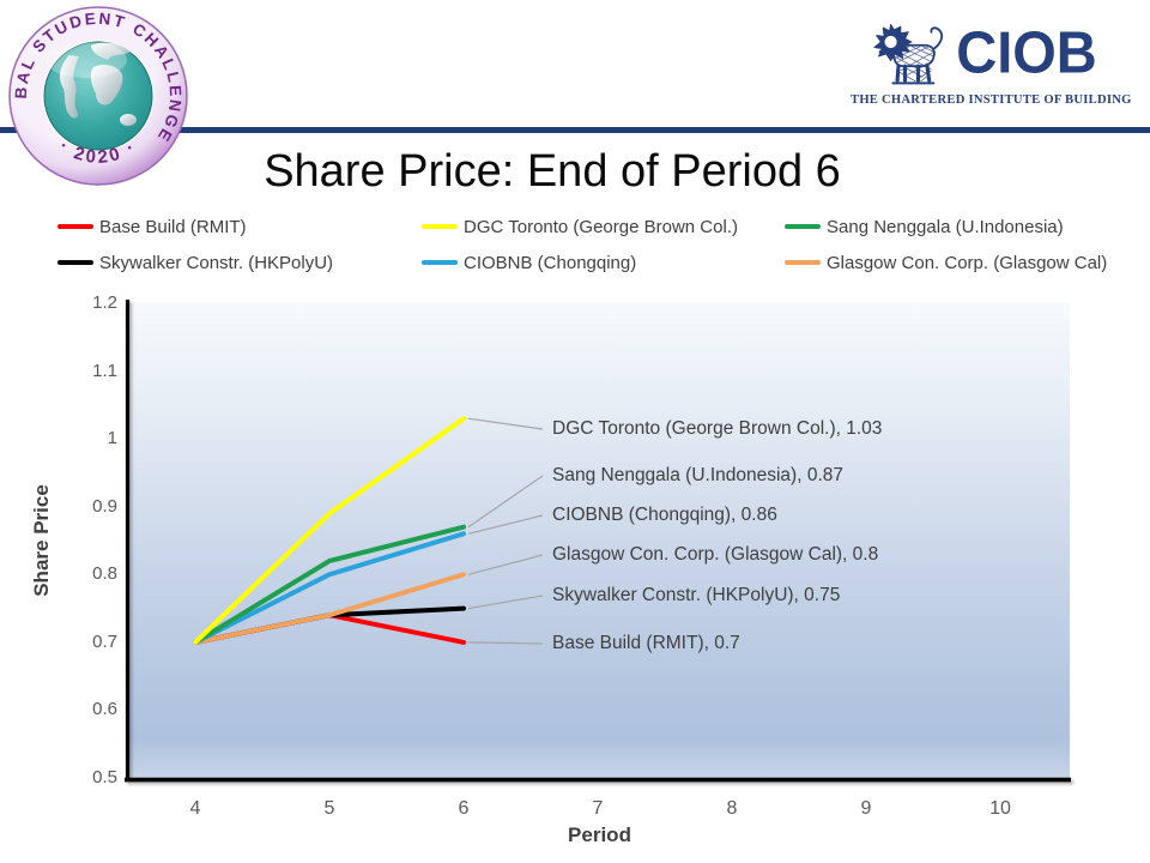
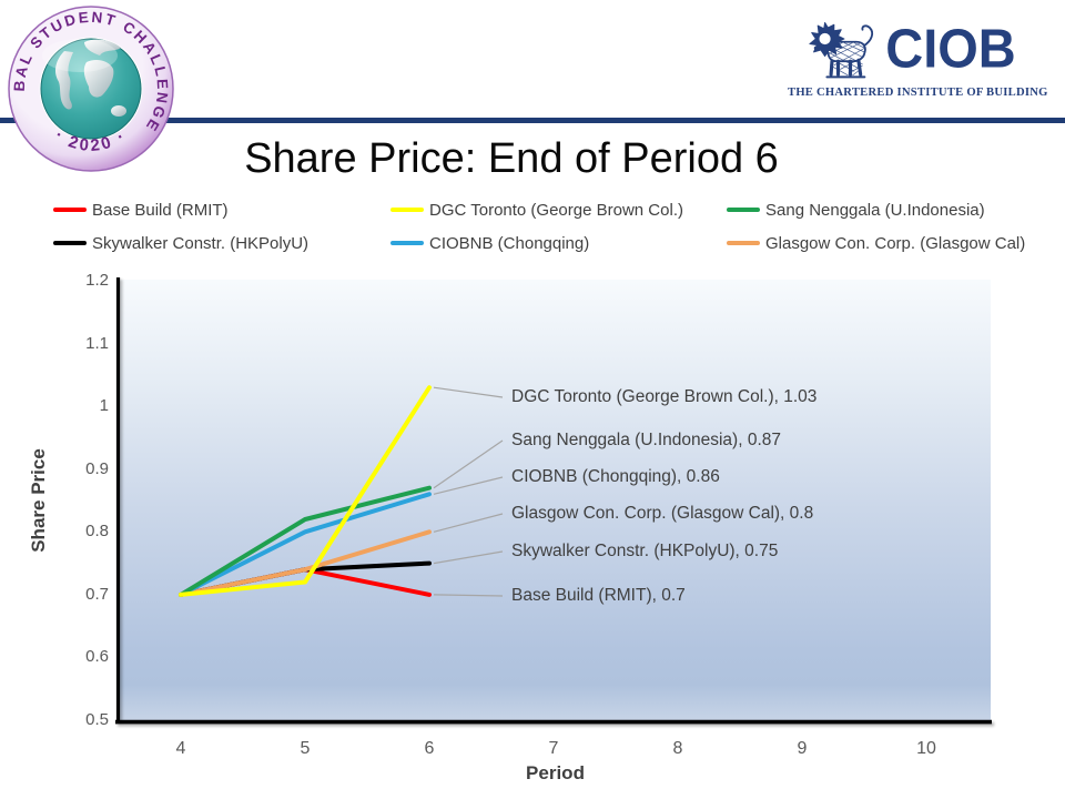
DGC Toronto (George Brown Col.)/5: 0.89 -> 0.72
